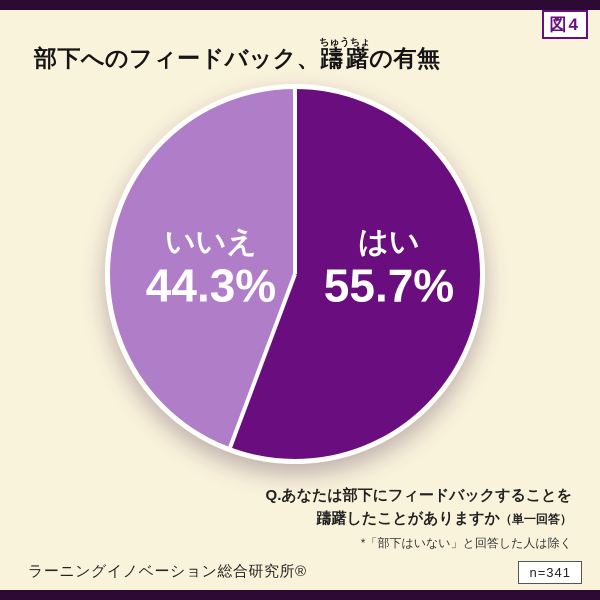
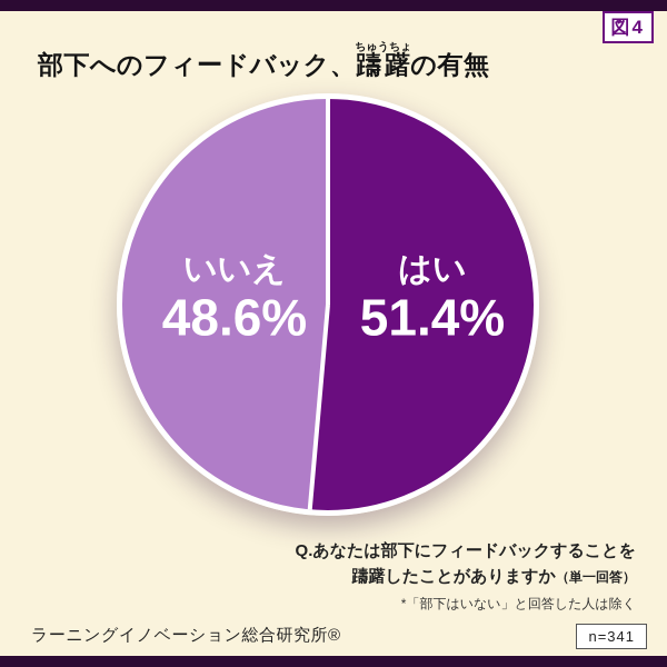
はい: 55.7% -> 51.4%
いいえ: 44.3% -> 48.6%
